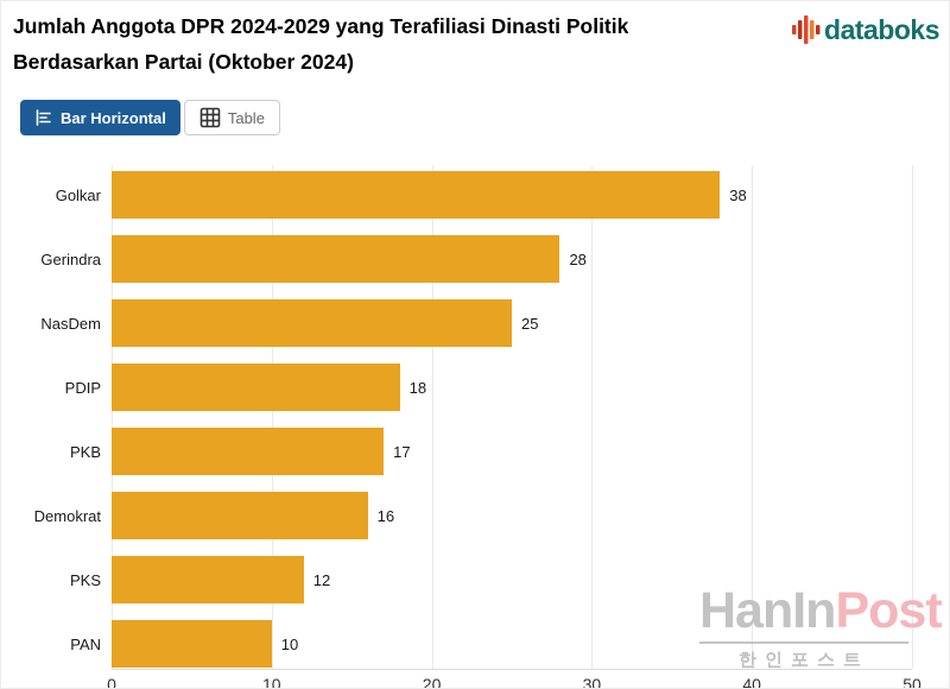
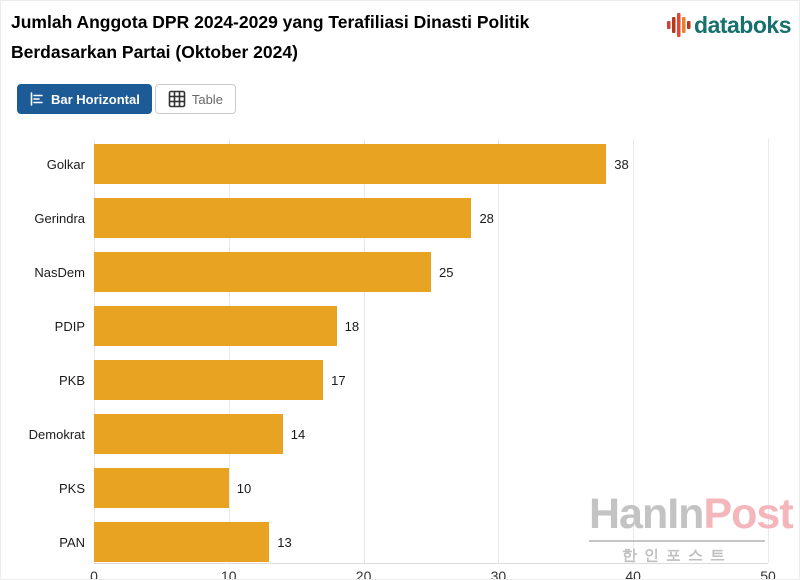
Demokrat: 16 -> 14
PKS: 12 -> 10
PAN: 10 -> 13
